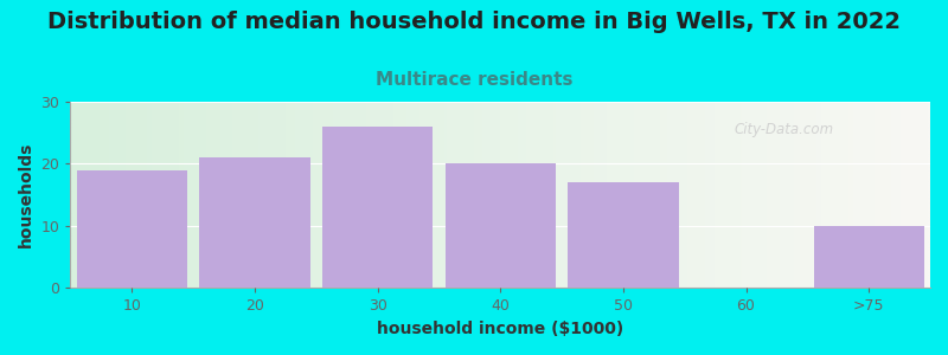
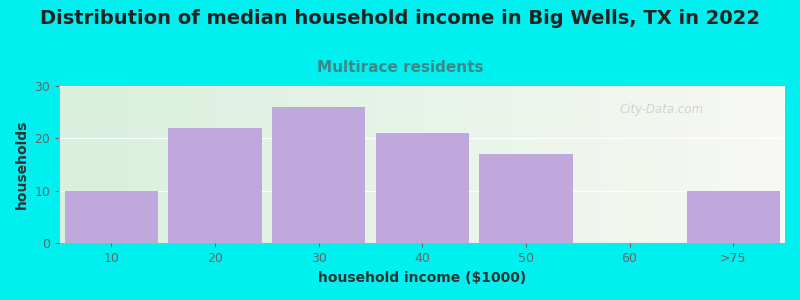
10: 19 -> 10
20: 21 -> 22
40: 20 -> 21
